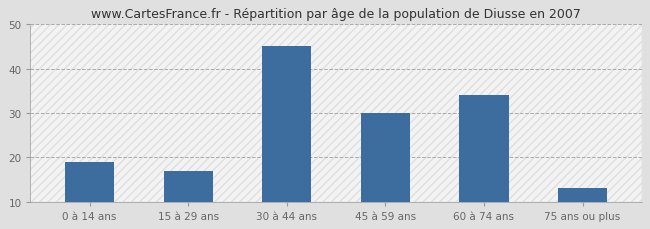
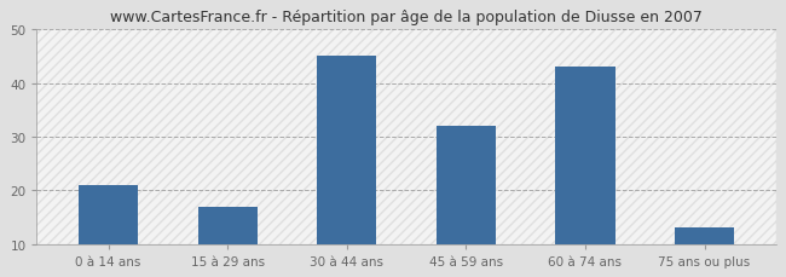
0 à 14 ans: 19 -> 21
45 à 59 ans: 30 -> 32
60 à 74 ans: 34 -> 43
